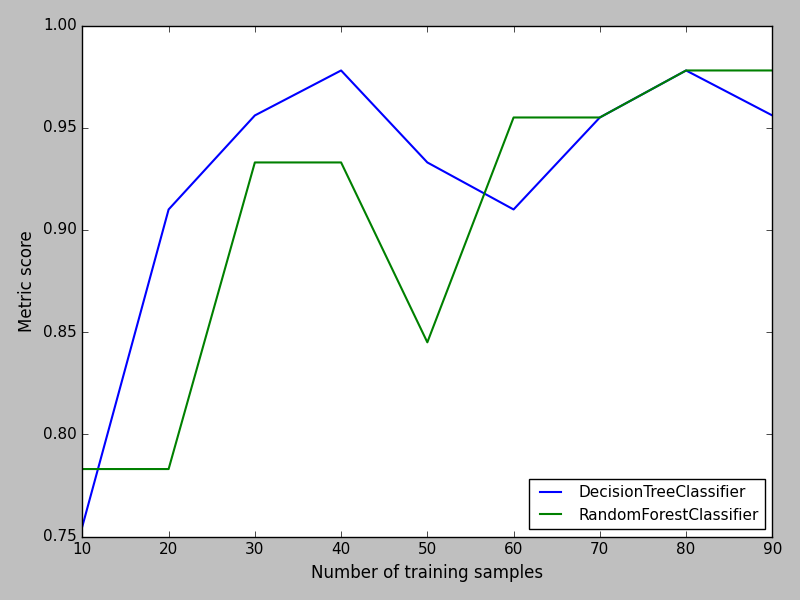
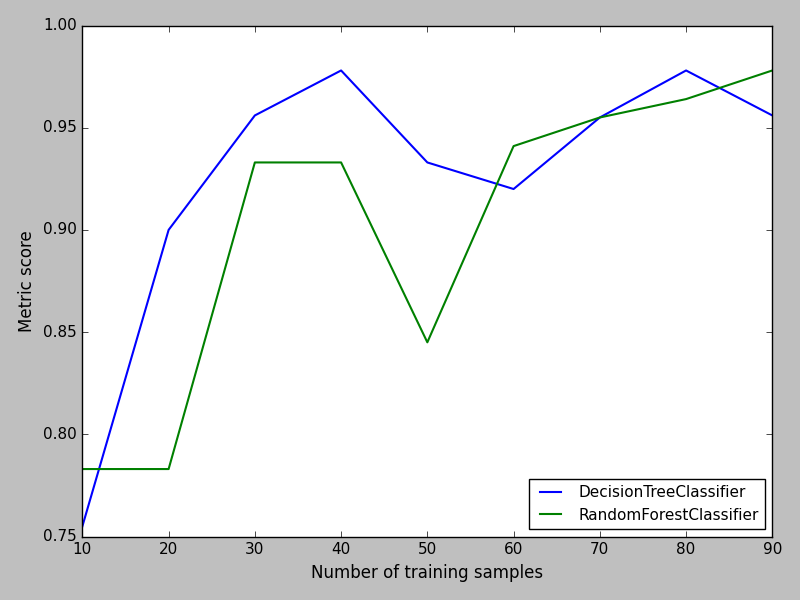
DecisionTreeClassifier/20: 0.910 -> 0.900
DecisionTreeClassifier/60: 0.910 -> 0.920
RandomForestClassifier/60: 0.955 -> 0.941
RandomForestClassifier/80: 0.978 -> 0.964
